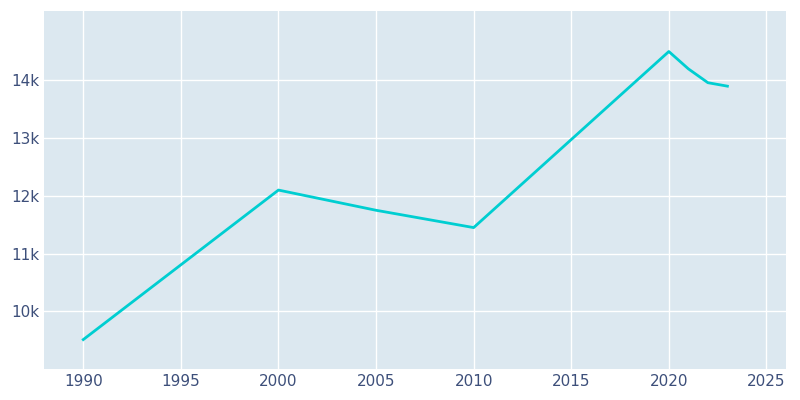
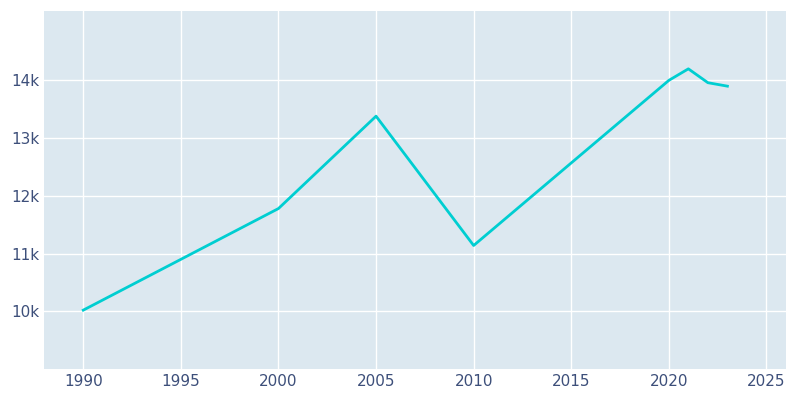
1990: 9.51k -> 10.02k
2000: 12.10k -> 11.78k
2005: 11.75k -> 13.38k
2010: 11.45k -> 11.14k
2020: 14.50k -> 14.00k
